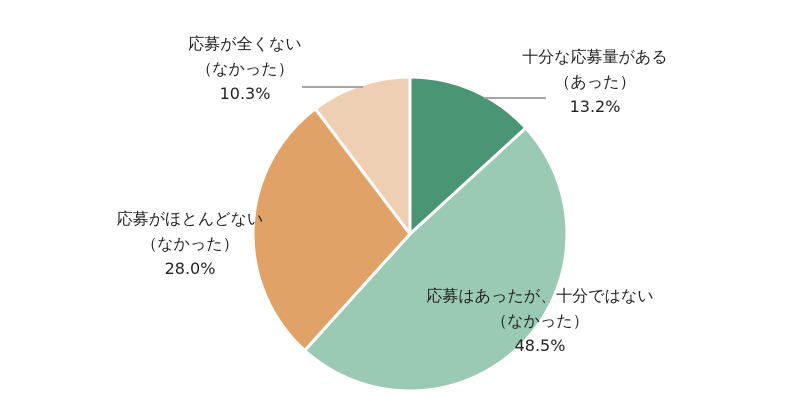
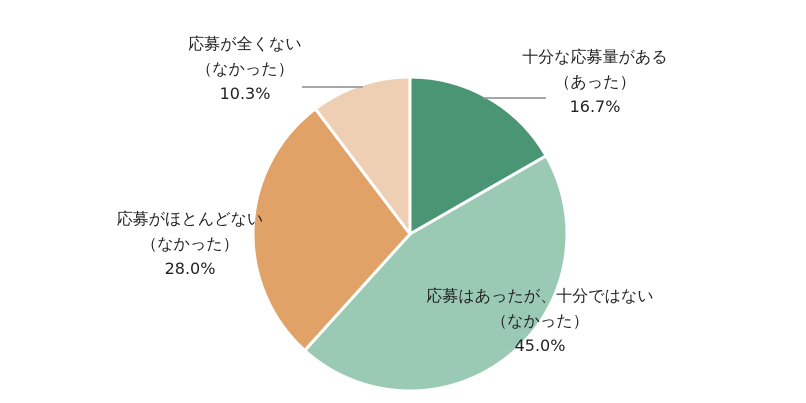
十分な応募量がある（あった）: 13.2% -> 16.7%
応募はあったが、十分ではない（なかった）: 48.5% -> 45.0%
